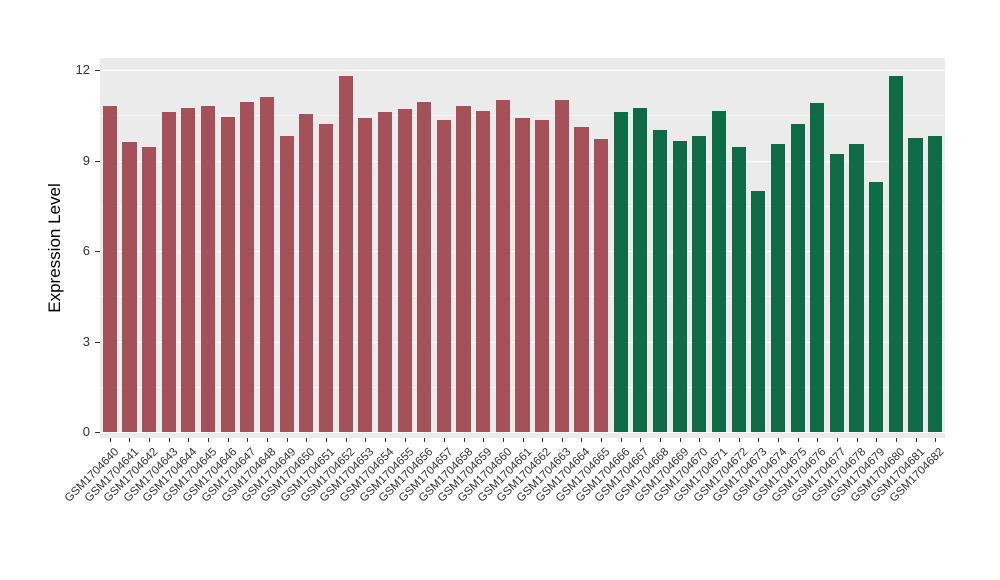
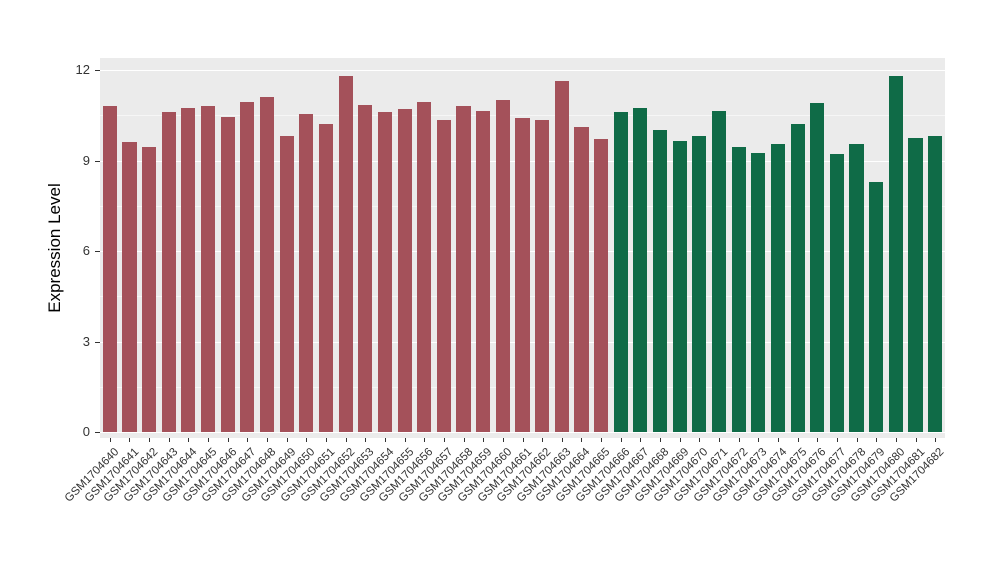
GSM1704653: 10.4 -> 10.8
GSM1704663: 11.0 -> 11.7
GSM1704673: 8.0 -> 9.2
